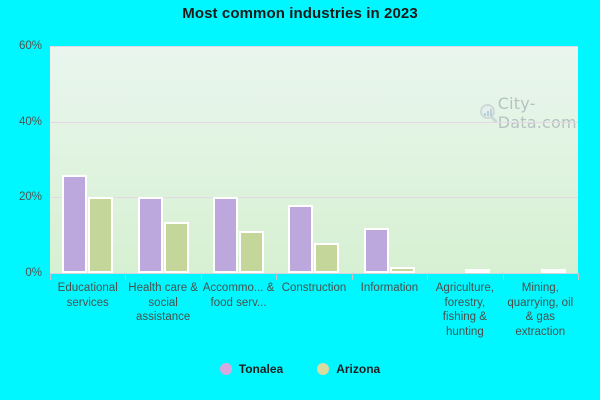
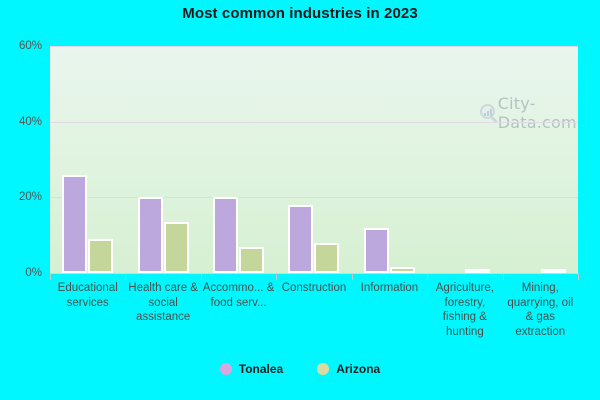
Arizona/Educational services: 20% -> 9%
Arizona/Accommo... & food serv...: 11% -> 7%
